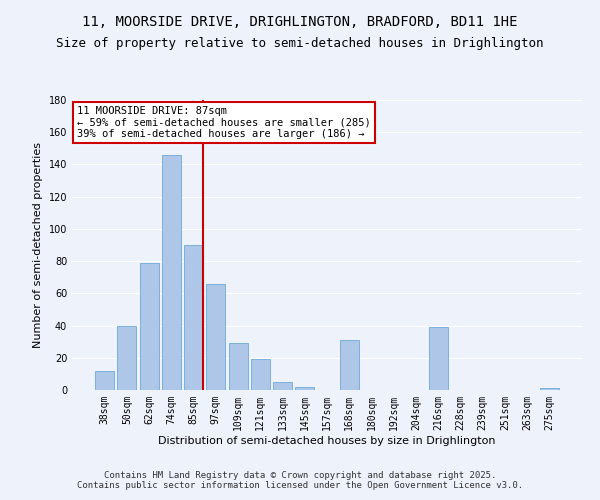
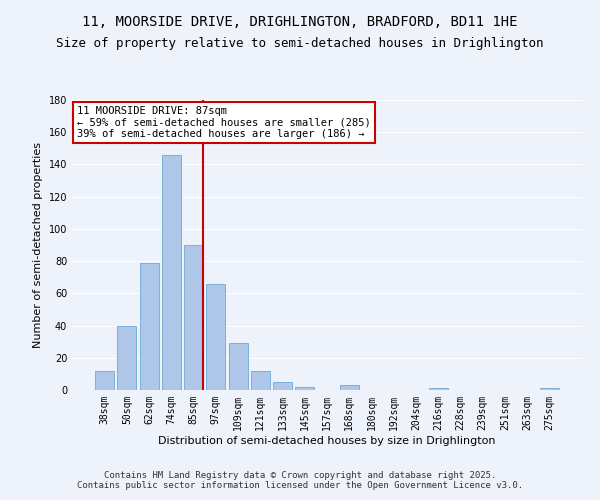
121sqm: 19 -> 12
168sqm: 31 -> 3
216sqm: 39 -> 1
